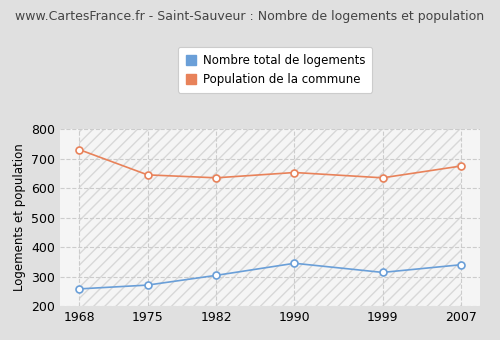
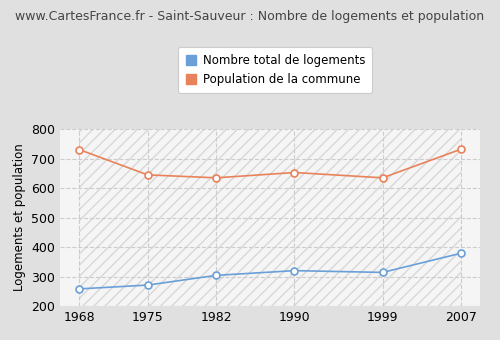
Nombre total de logements/1990: 345 -> 320
Nombre total de logements/2007: 340 -> 379
Population de la commune/2007: 675 -> 732
